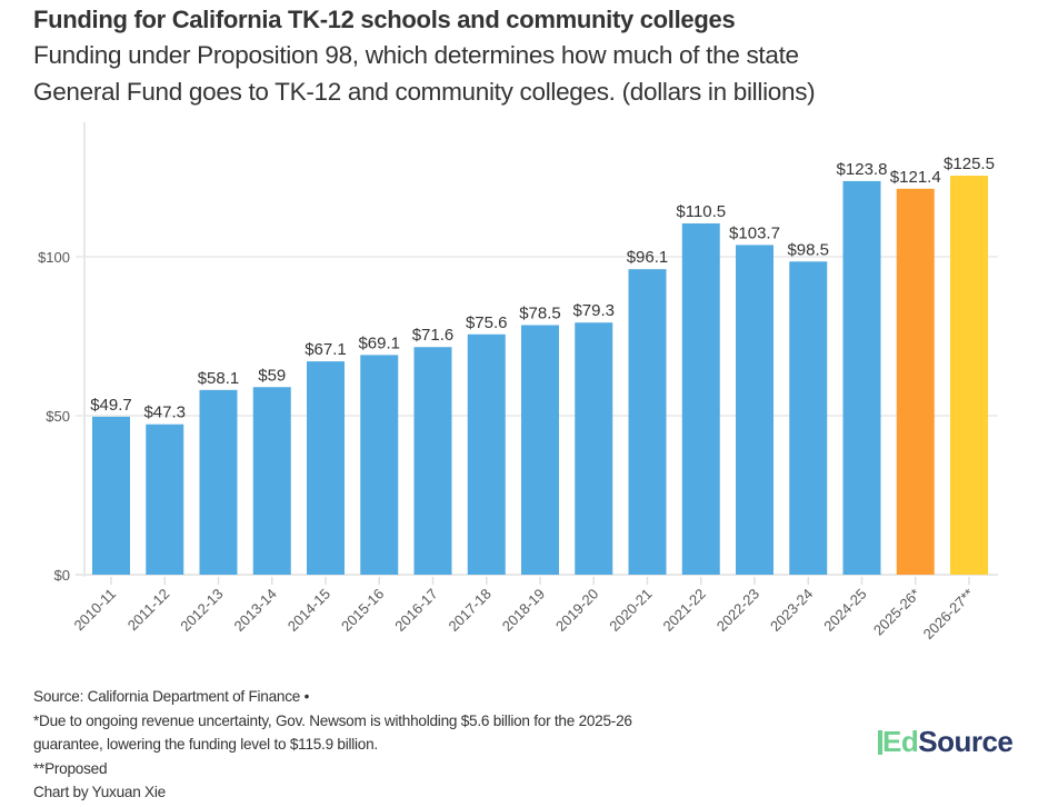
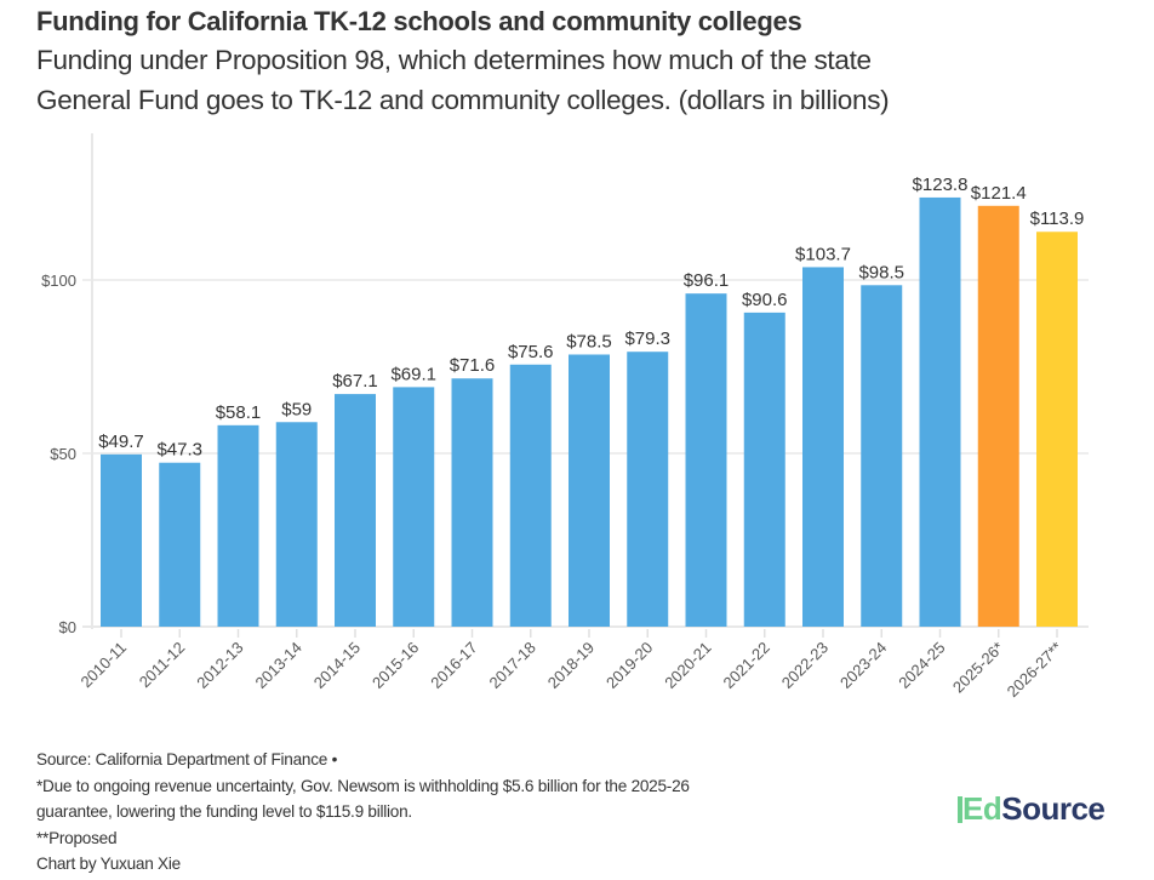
2021-22: $110.5 -> $90.6
2026-27**: $125.5 -> $113.9
